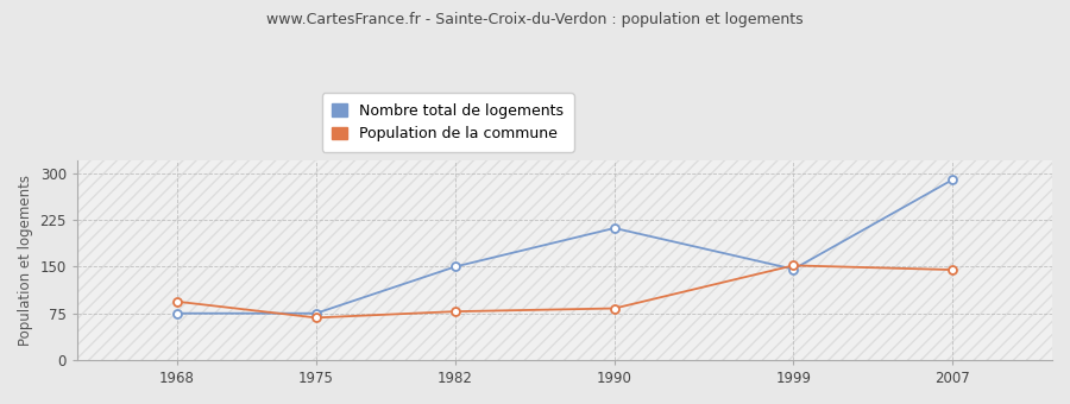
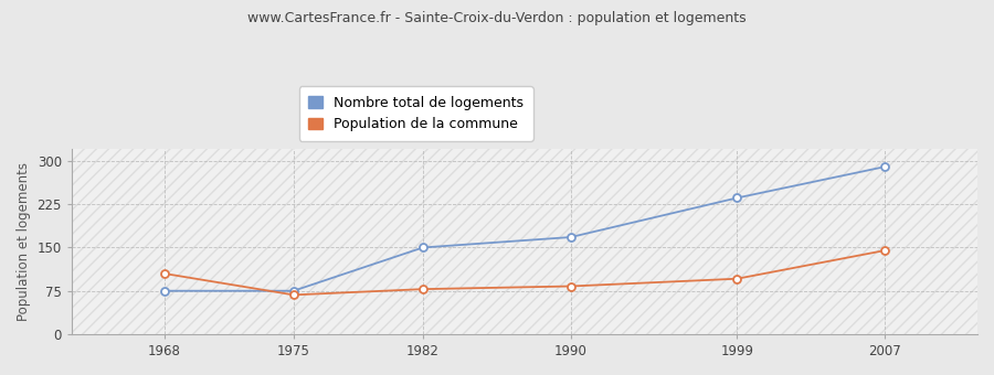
Population de la commune/1968: 94 -> 105
Nombre total de logements/1990: 212 -> 168
Nombre total de logements/1999: 146 -> 236
Population de la commune/1999: 152 -> 96
